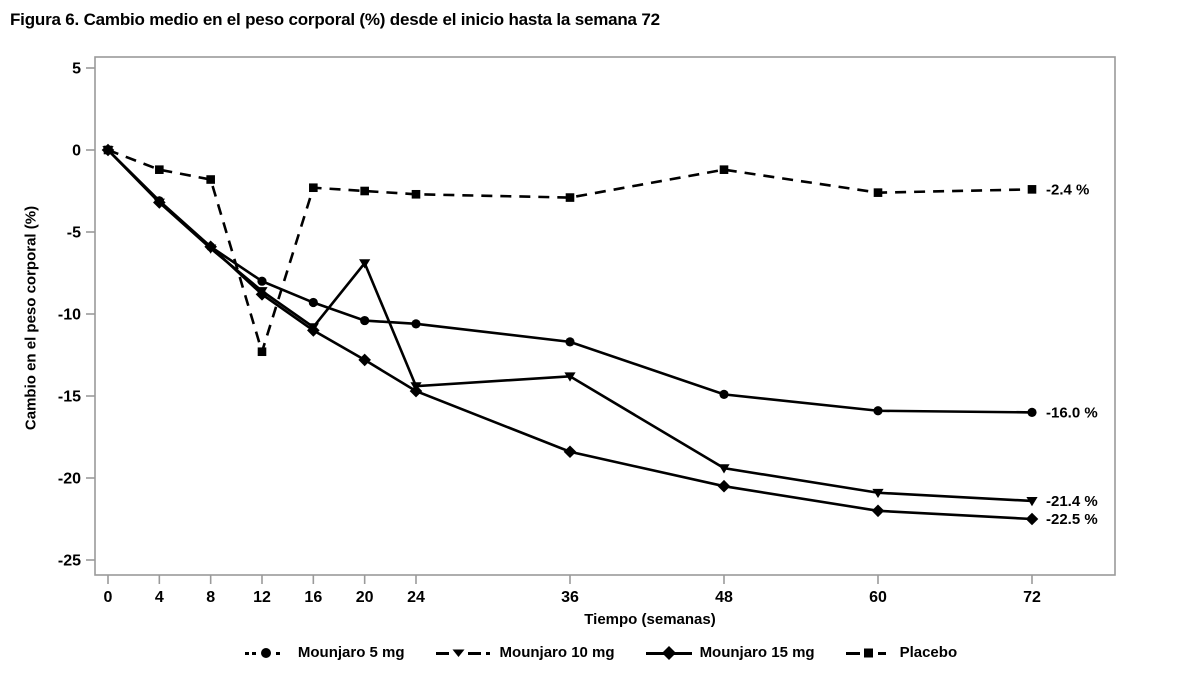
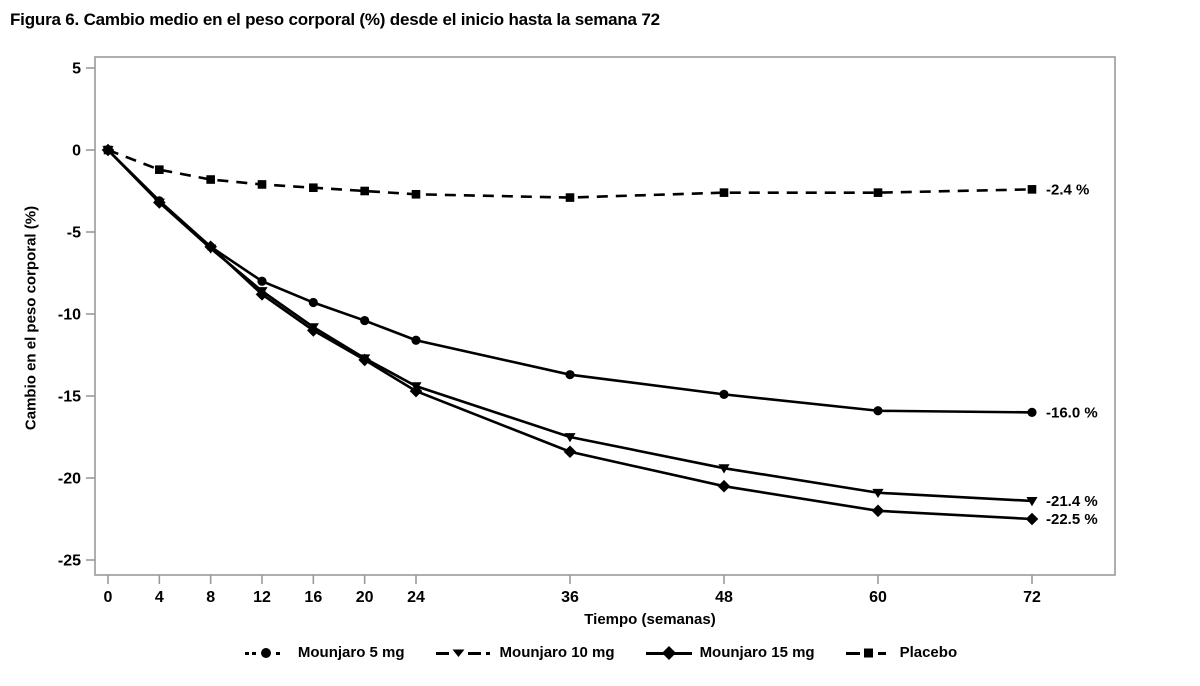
Placebo/12: -12.3 -> -2.1
Mounjaro 10 mg/20: -6.9 -> -12.7
Mounjaro 5 mg/24: -10.6 -> -11.6
Mounjaro 5 mg/36: -11.7 -> -13.7
Mounjaro 10 mg/36: -13.8 -> -17.5
Placebo/48: -1.2 -> -2.6
